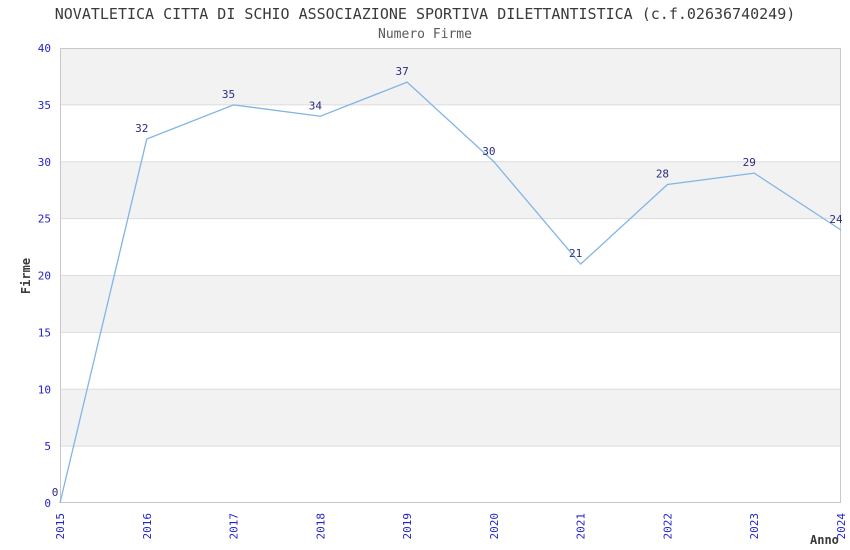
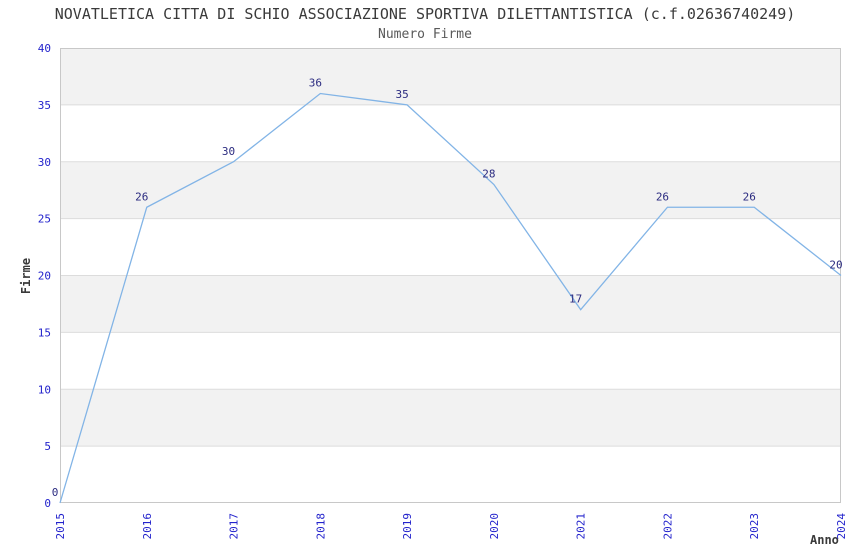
2016: 32 -> 26
2017: 35 -> 30
2018: 34 -> 36
2019: 37 -> 35
2020: 30 -> 28
2021: 21 -> 17
2022: 28 -> 26
2023: 29 -> 26
2024: 24 -> 20
